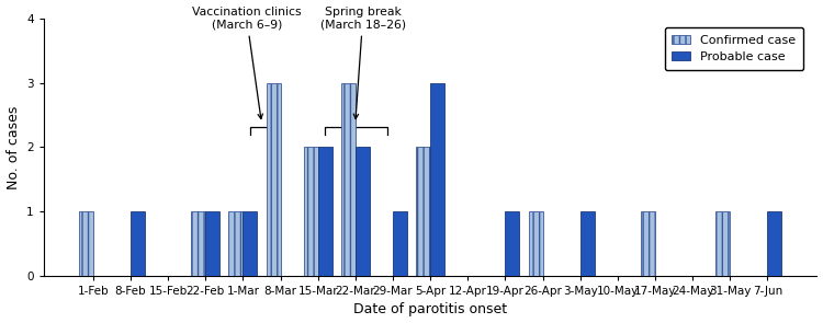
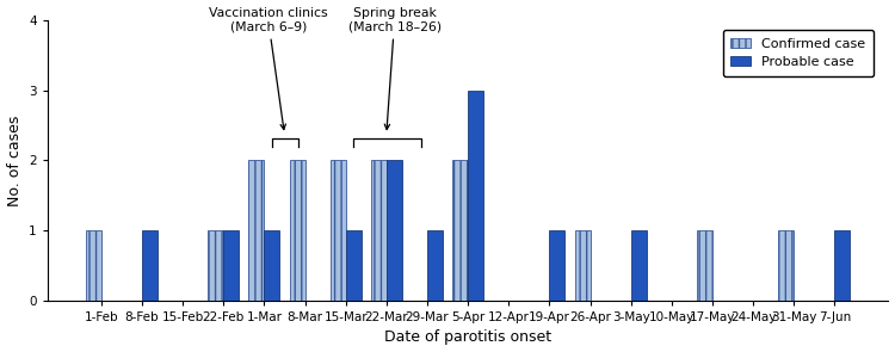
Confirmed case/1-Mar: 1 -> 2
Confirmed case/8-Mar: 3 -> 2
Probable case/15-Mar: 2 -> 1
Confirmed case/22-Mar: 3 -> 2
